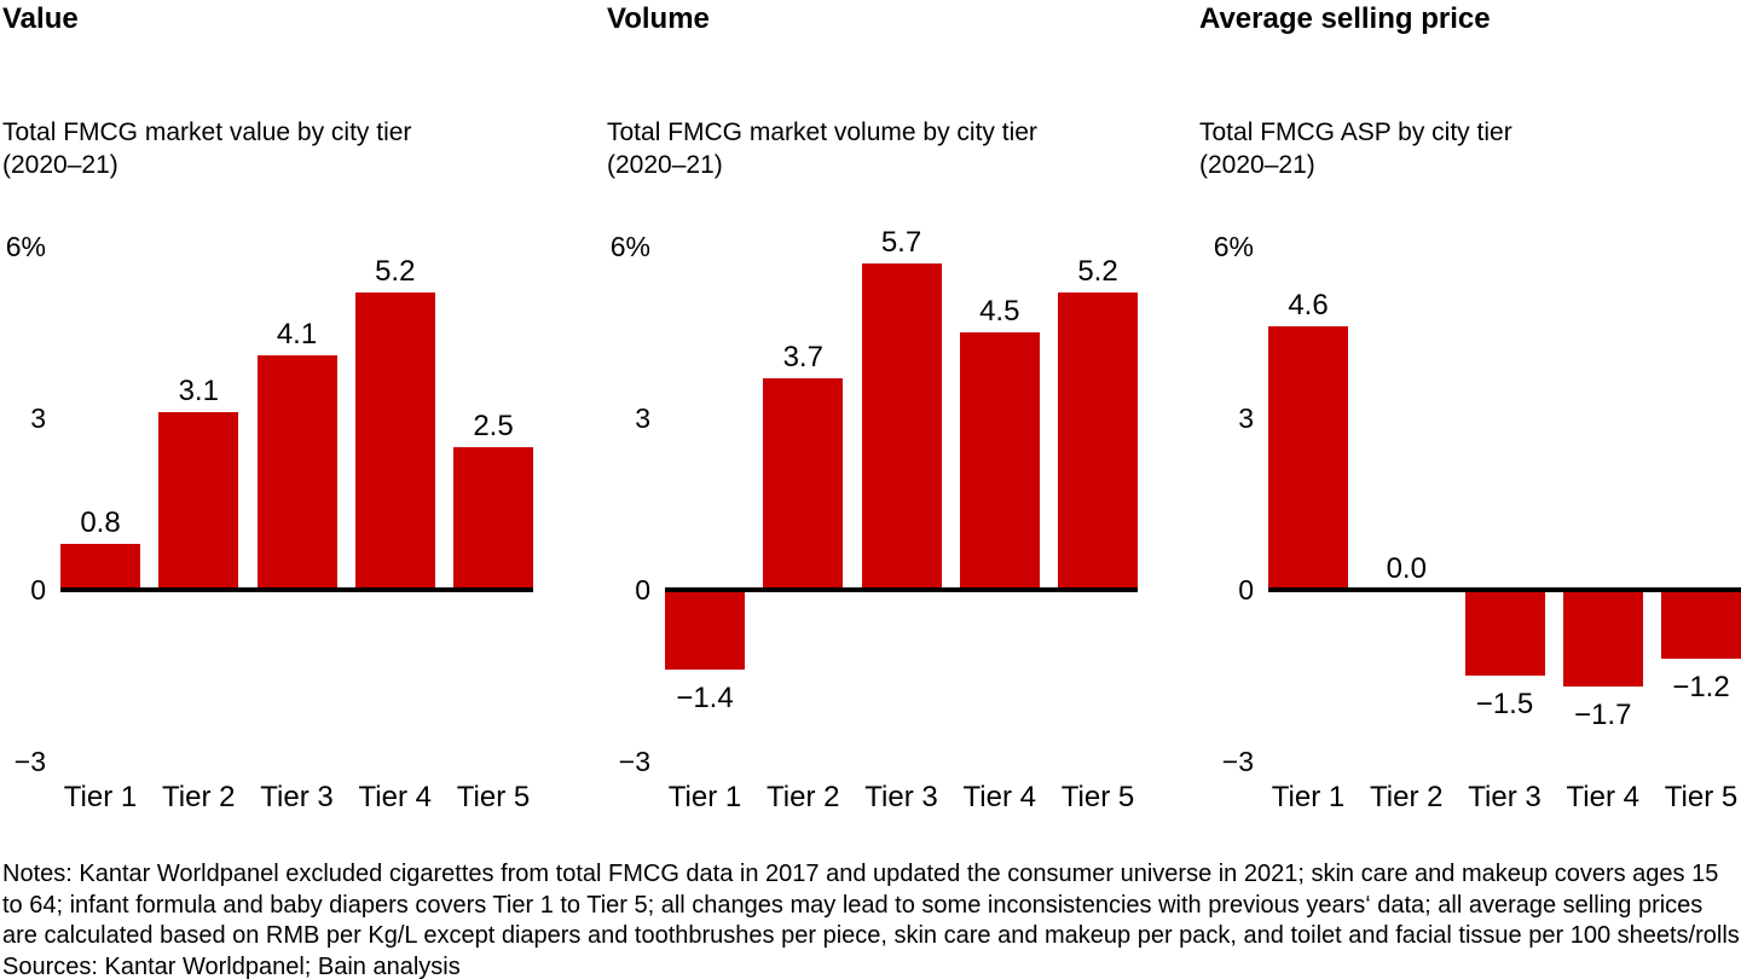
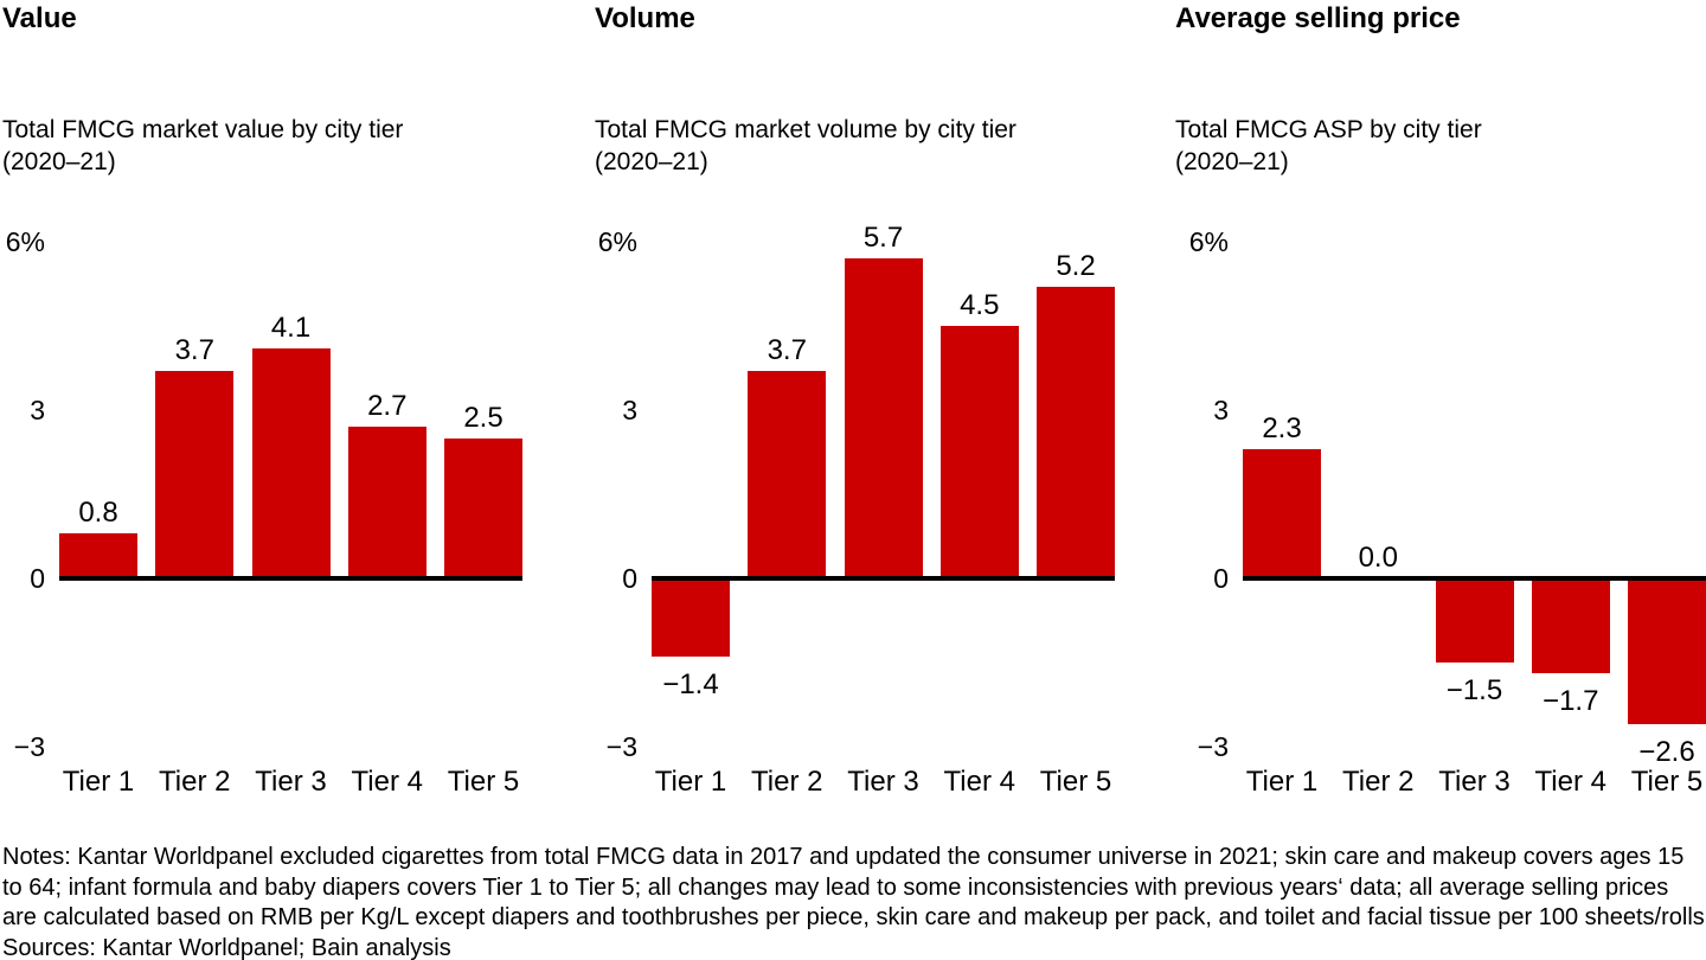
Value/Tier 2: 3.1 -> 3.7
Value/Tier 4: 5.2 -> 2.7
Average selling price/Tier 1: 4.6 -> 2.3
Average selling price/Tier 5: −1.2 -> −2.6
